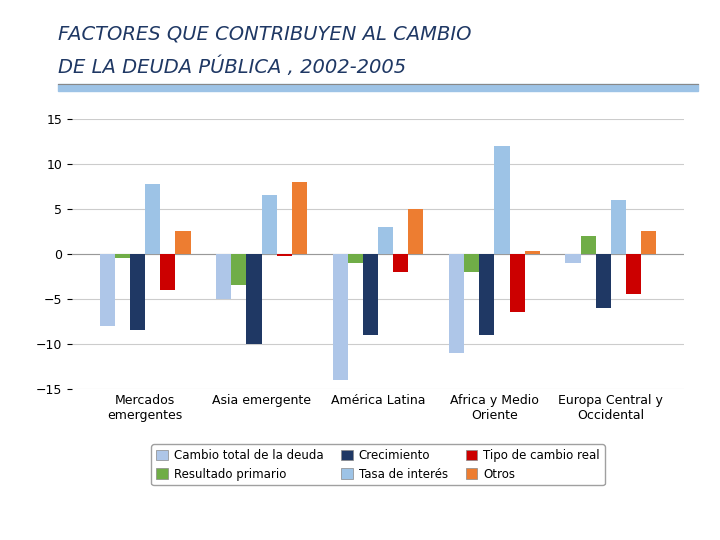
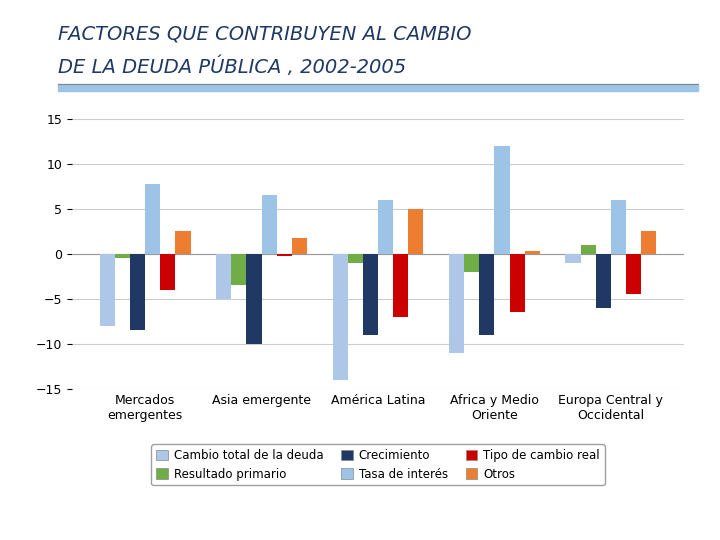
Otros/Asia emergente: 8.0 -> 1.8
Tasa de interés/América Latina: 3.0 -> 6.0
Tipo de cambio real/América Latina: -2.0 -> -7.0
Resultado primario/Europa Central y Occidental: 2.0 -> 1.0
